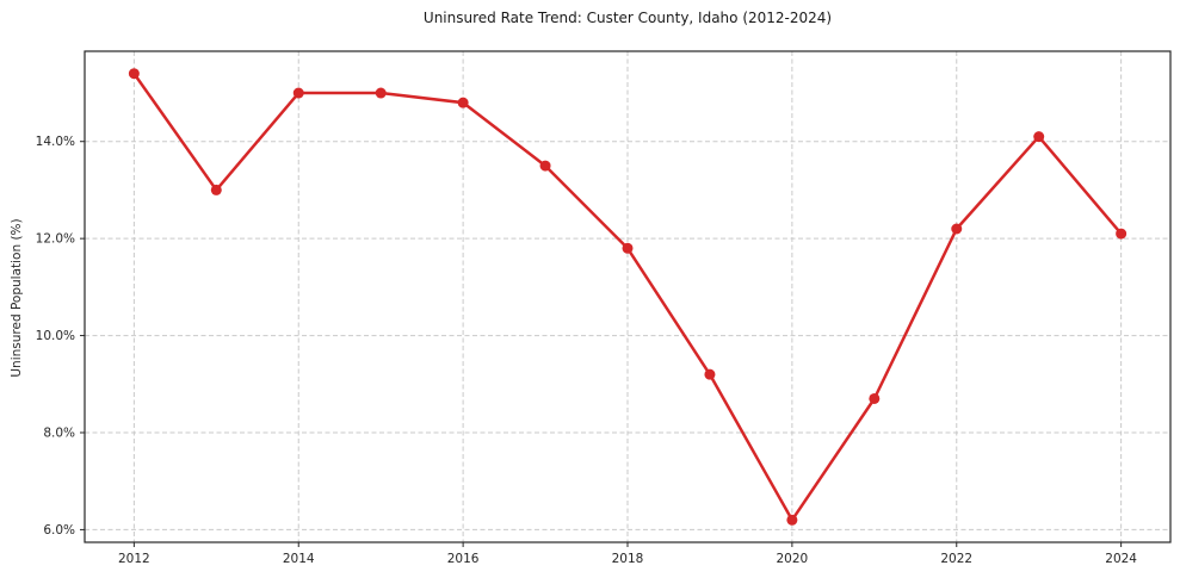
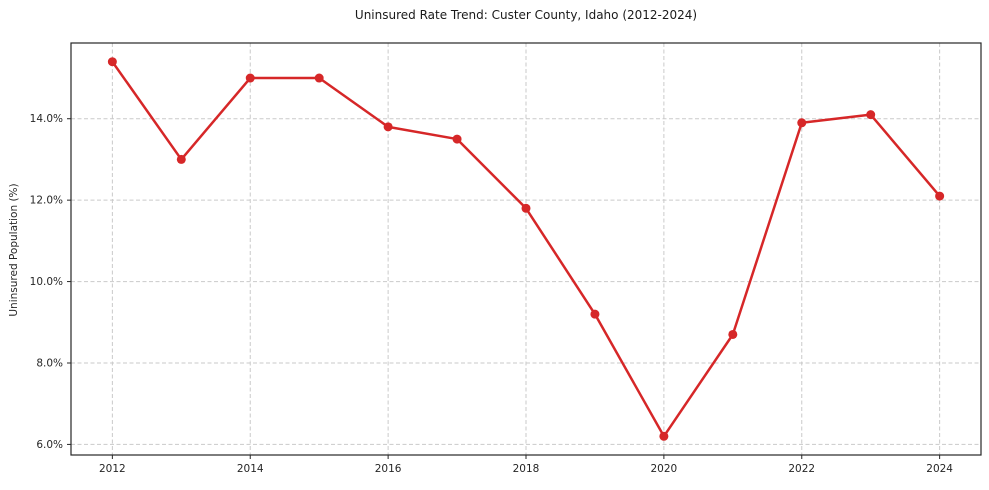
2016: 14.8% -> 13.8%
2022: 12.2% -> 13.9%
